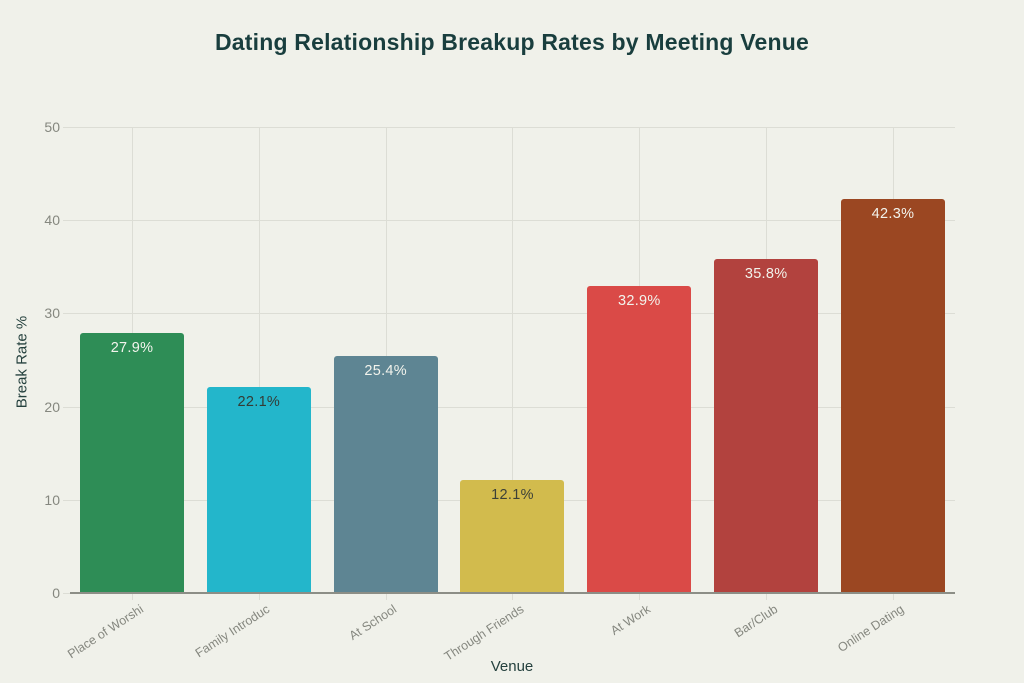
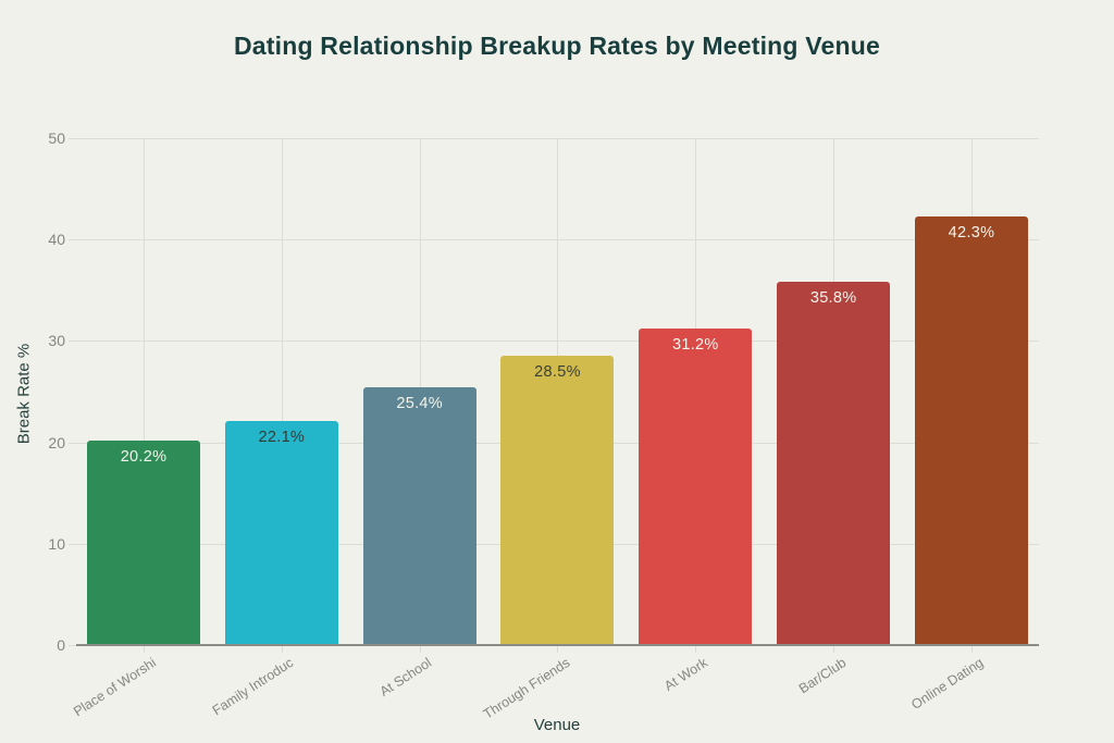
Place of Worshi: 27.9% -> 20.2%
Through Friends: 12.1% -> 28.5%
At Work: 32.9% -> 31.2%
